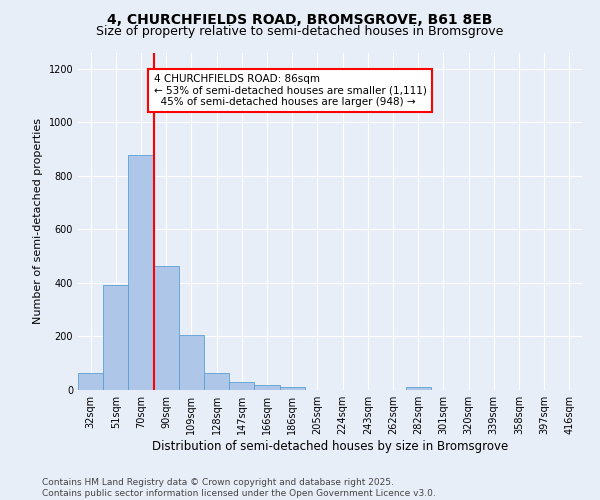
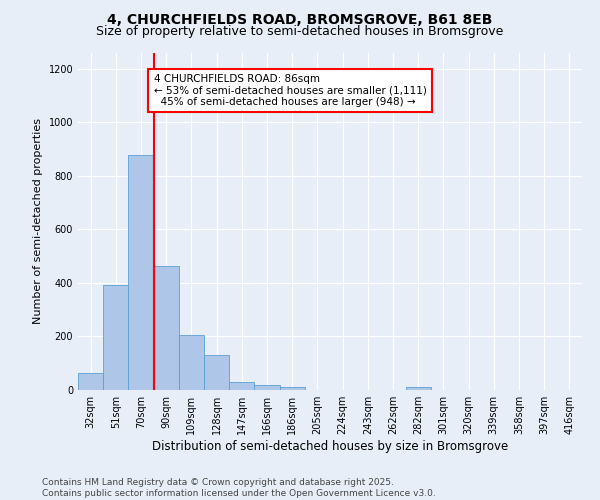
128sqm: 63 -> 130
